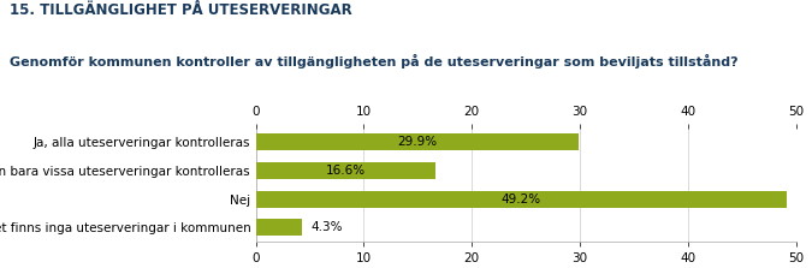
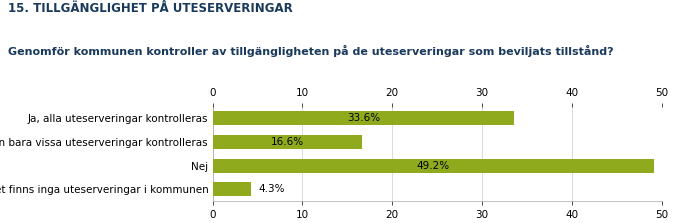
Ja, alla uteserveringar kontrolleras: 29.9% -> 33.6%
